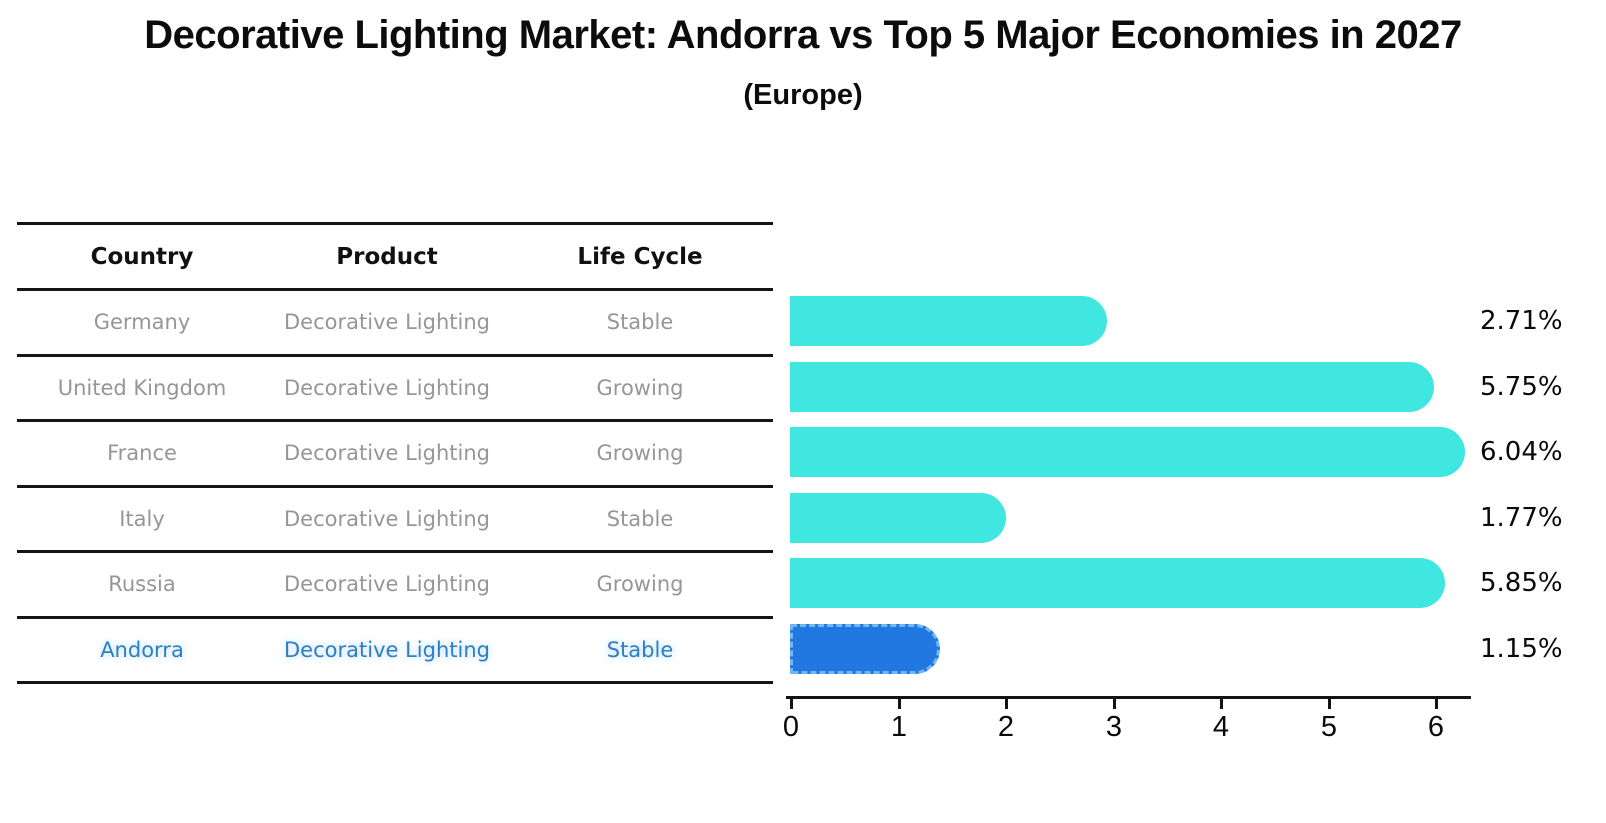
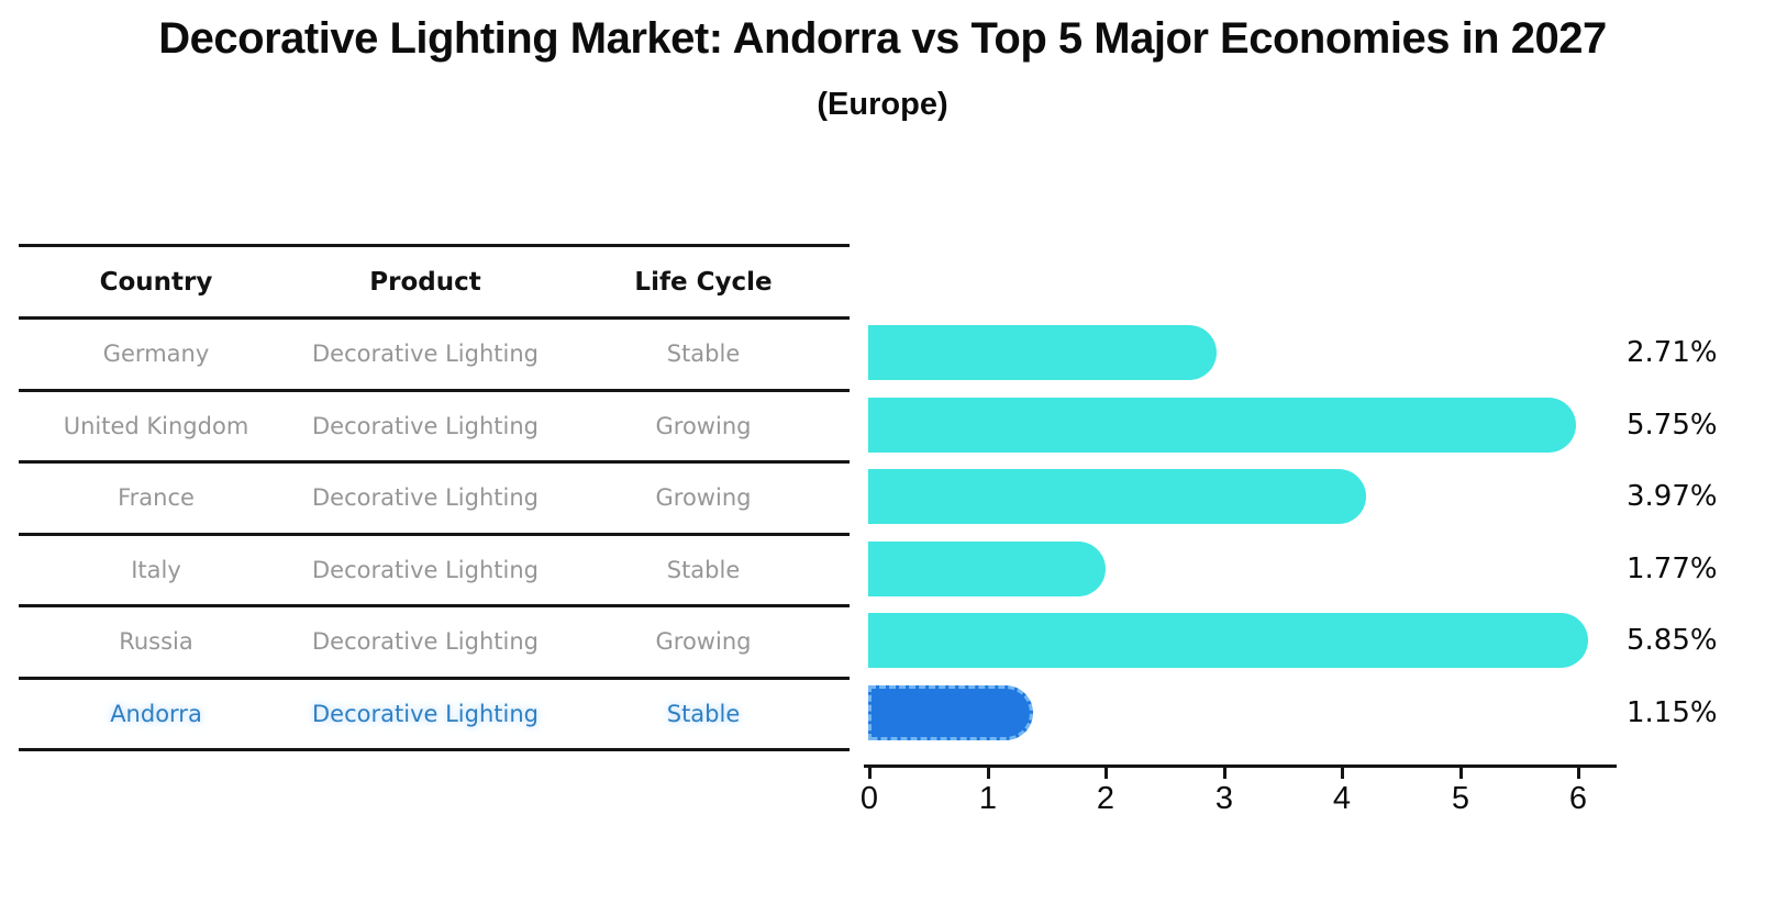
France: 6.04% -> 3.97%
